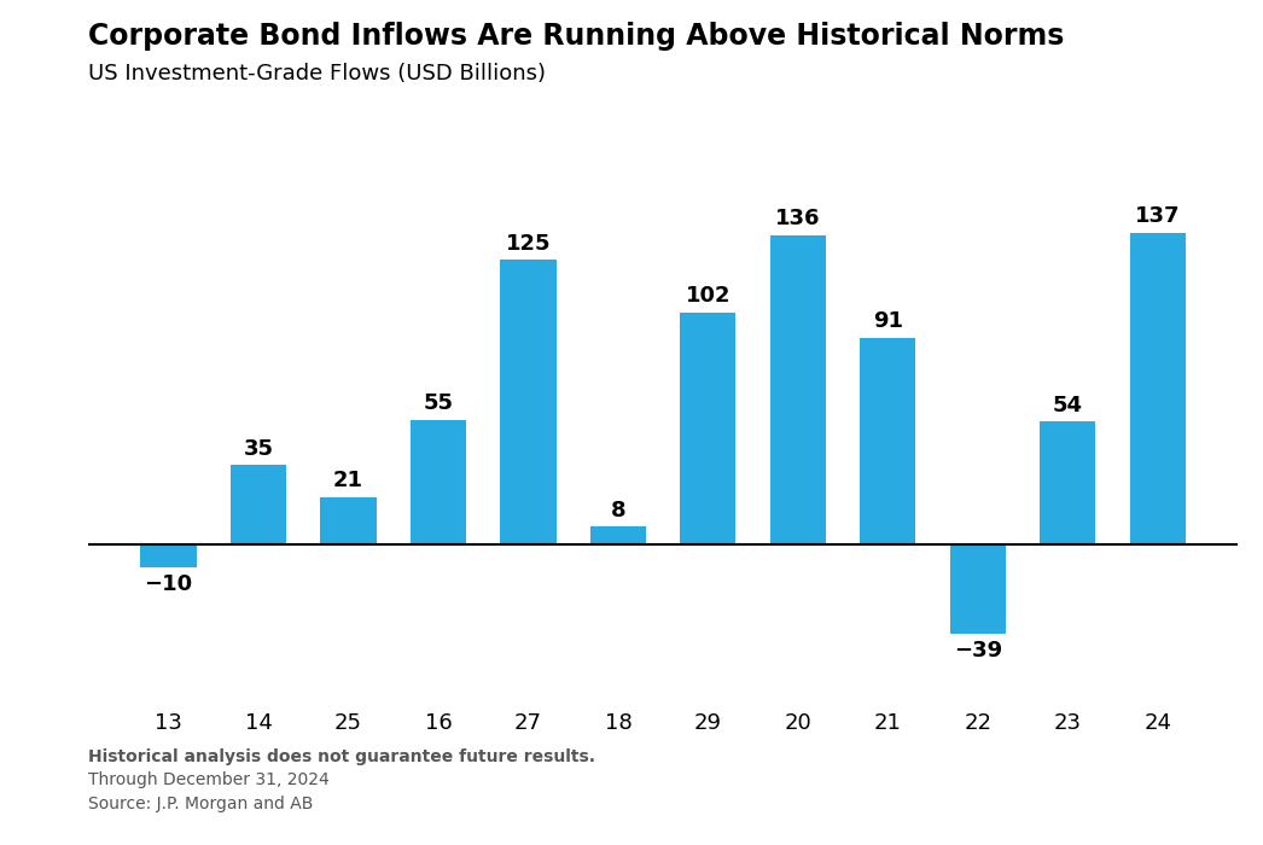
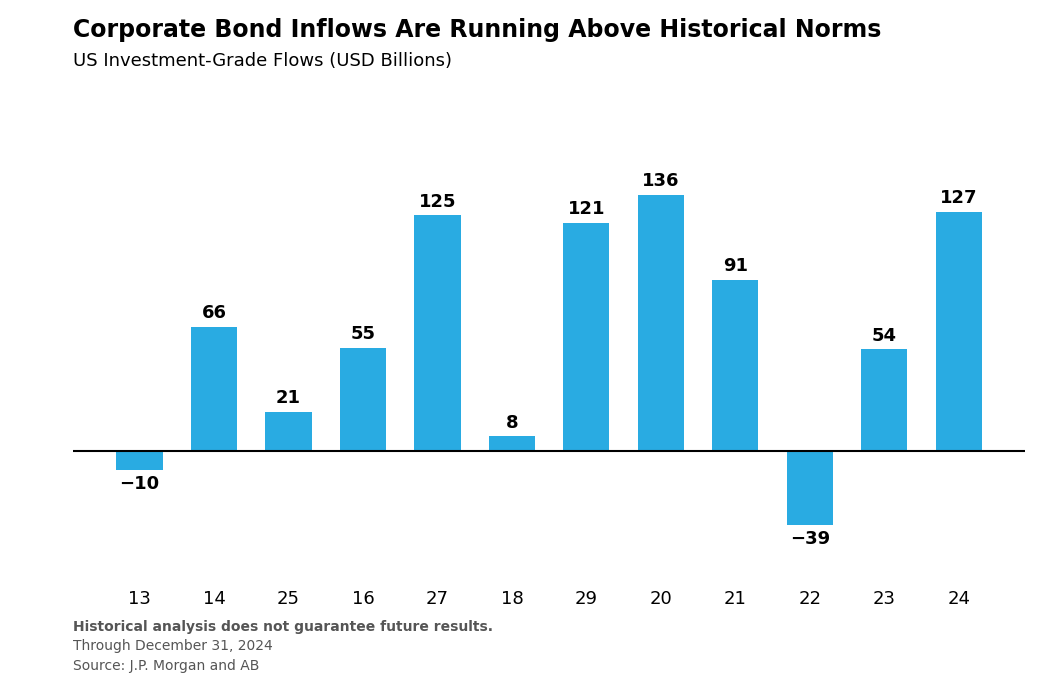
14: 35 -> 66
29: 102 -> 121
24: 137 -> 127
